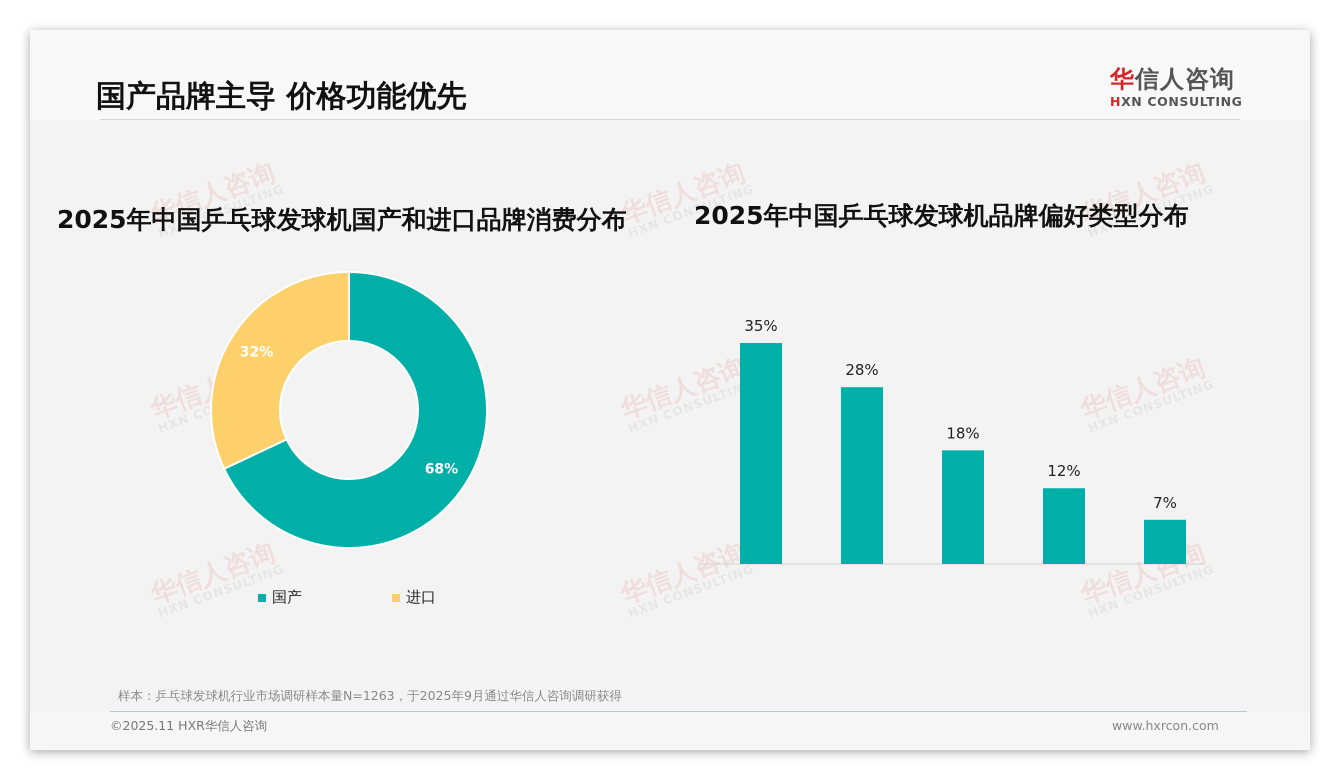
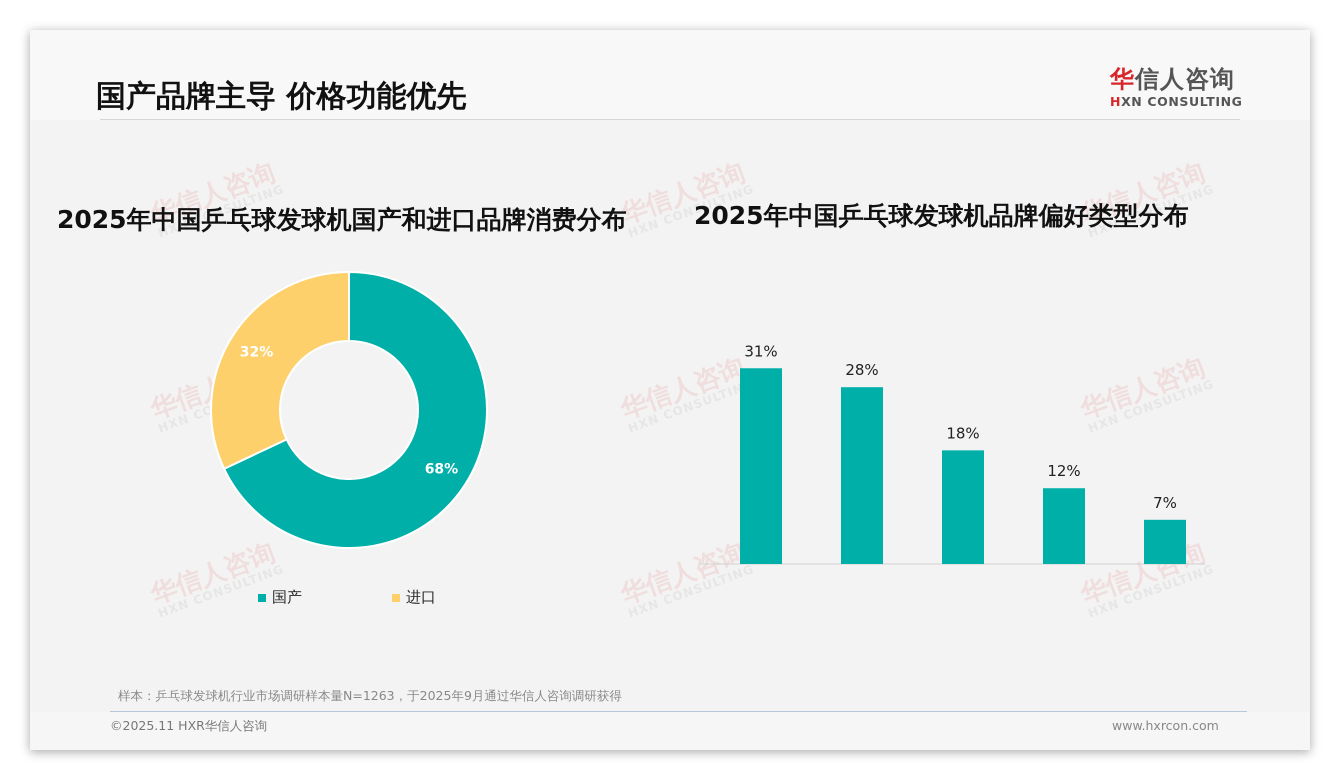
2025年中国乒乓球发球机品牌偏好类型分布/价格敏感型: 35% -> 31%
